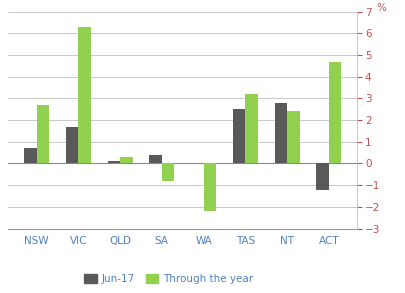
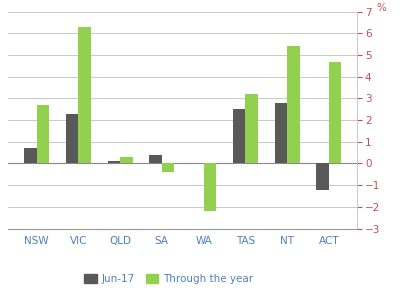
Jun-17/VIC: 1.7 -> 2.3
Through the year/SA: -0.8 -> -0.4
Through the year/NT: 2.4 -> 5.4
